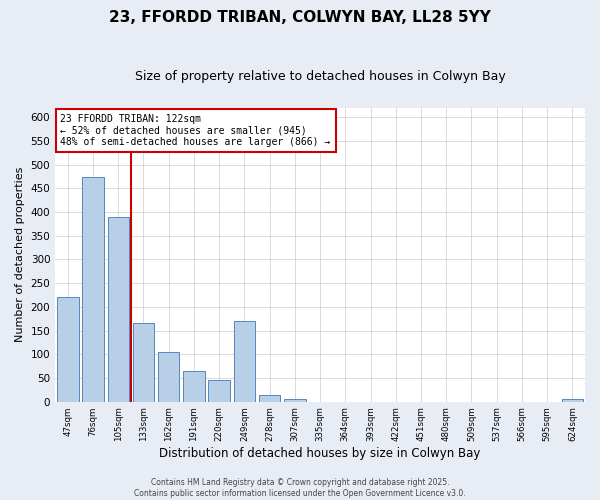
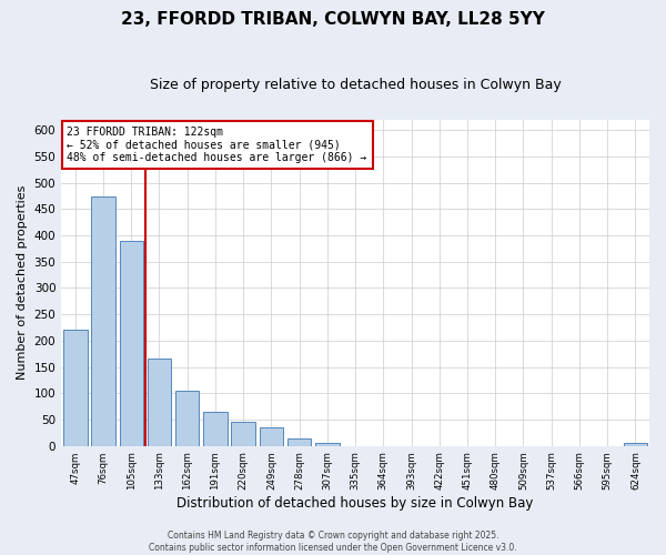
249sqm: 170 -> 35
